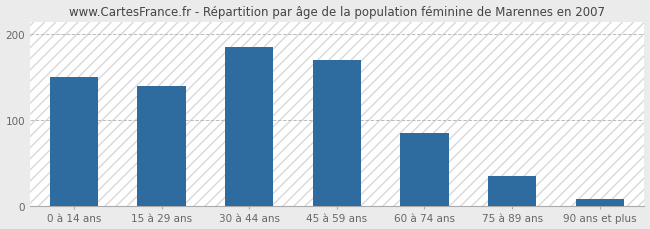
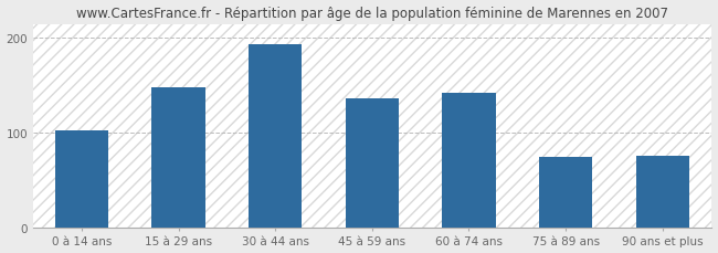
0 à 14 ans: 150 -> 102
15 à 29 ans: 140 -> 148
30 à 44 ans: 185 -> 194
45 à 59 ans: 170 -> 136
60 à 74 ans: 85 -> 142
75 à 89 ans: 35 -> 74
90 ans et plus: 8 -> 76
